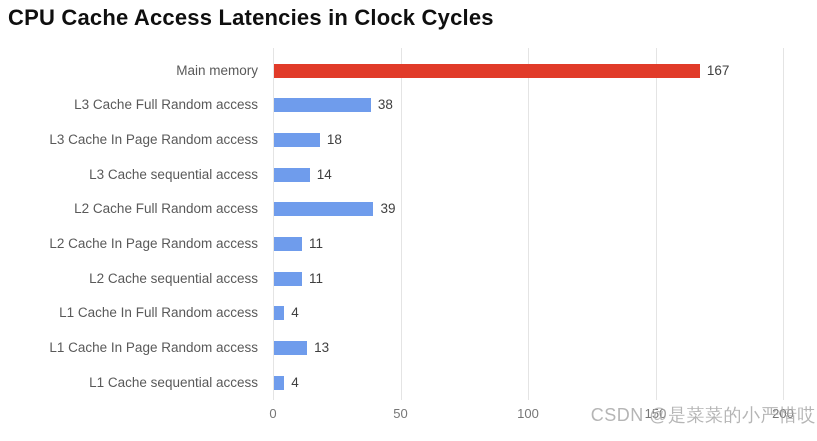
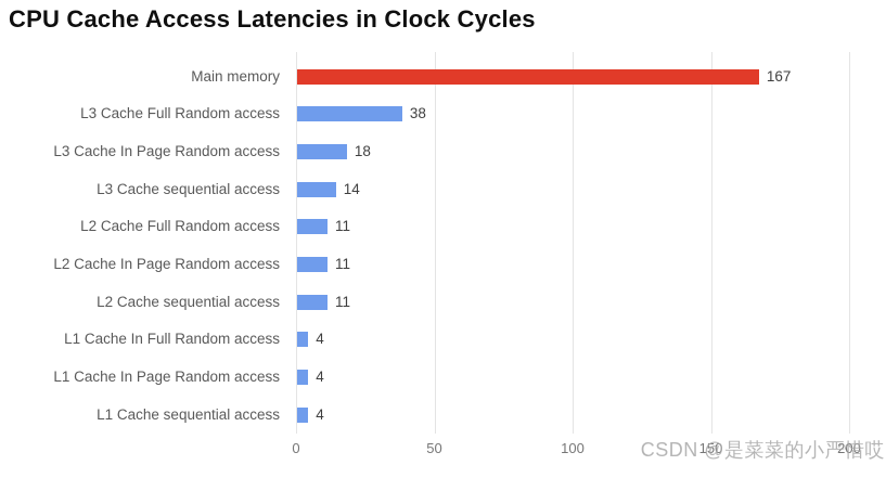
L2 Cache Full Random access: 39 -> 11
L1 Cache In Page Random access: 13 -> 4
